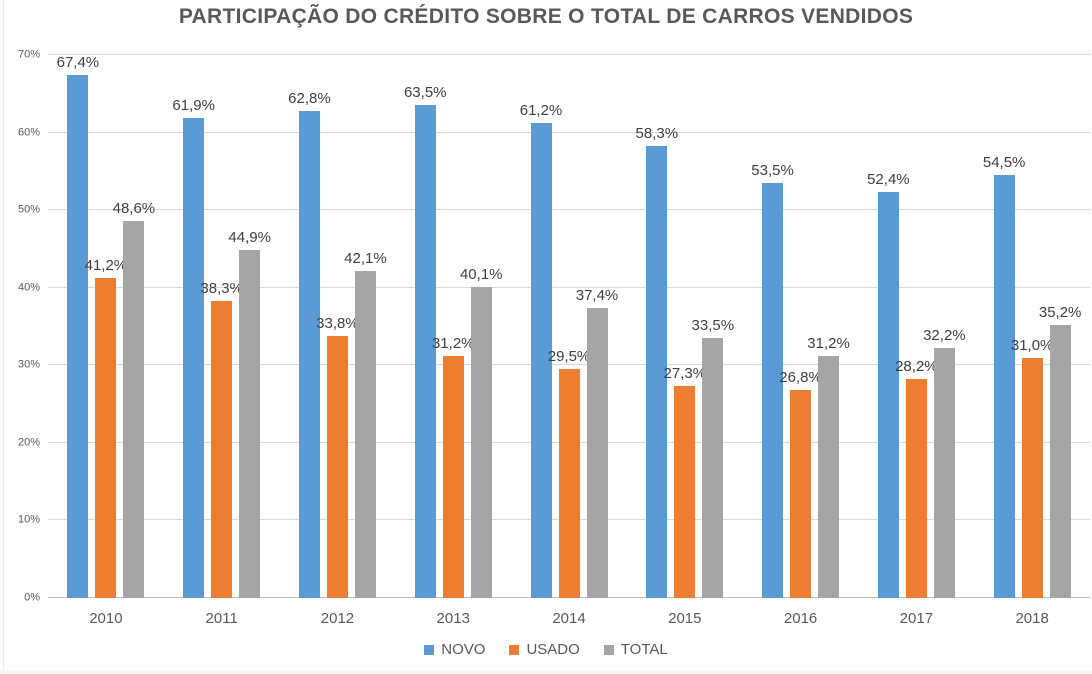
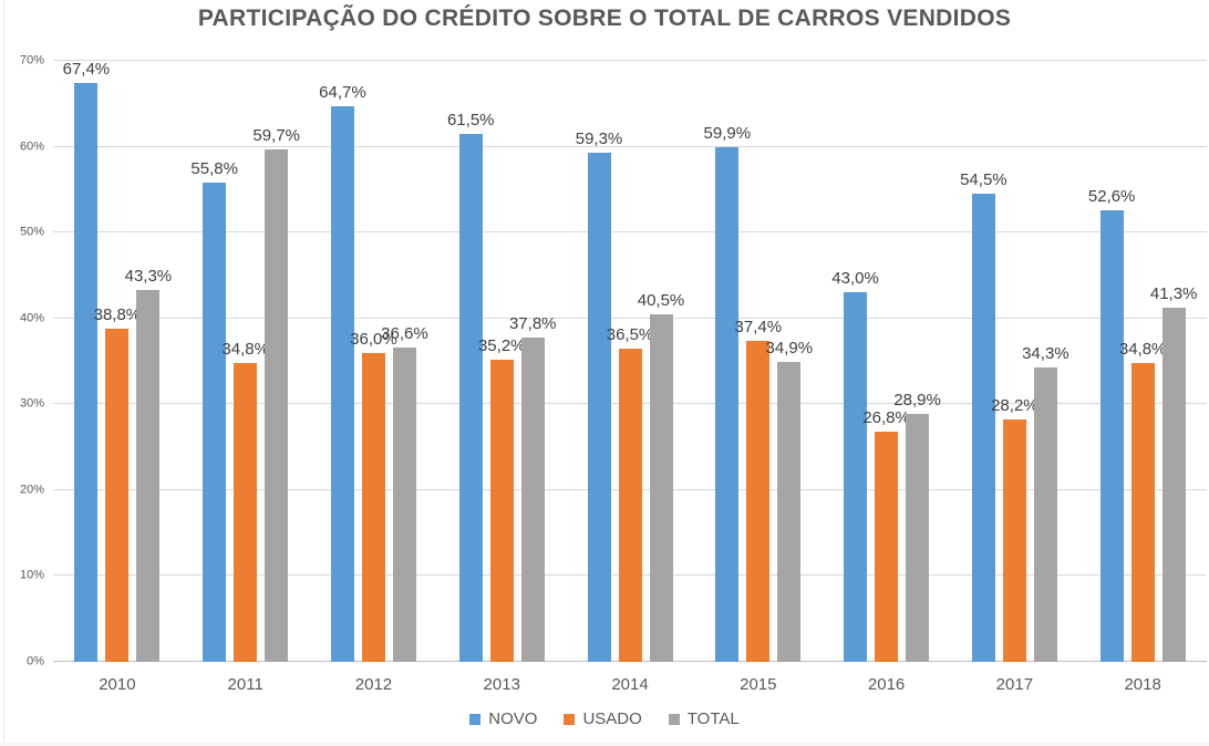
USADO/2010: 41,2% -> 38,8%
TOTAL/2010: 48,6% -> 43,3%
NOVO/2011: 61,9% -> 55,8%
USADO/2011: 38,3% -> 34,8%
TOTAL/2011: 44,9% -> 59,7%
NOVO/2012: 62,8% -> 64,7%
USADO/2012: 33,8% -> 36,0%
TOTAL/2012: 42,1% -> 36,6%
NOVO/2013: 63,5% -> 61,5%
USADO/2013: 31,2% -> 35,2%
TOTAL/2013: 40,1% -> 37,8%
NOVO/2014: 61,2% -> 59,3%
USADO/2014: 29,5% -> 36,5%
TOTAL/2014: 37,4% -> 40,5%
NOVO/2015: 58,3% -> 59,9%
USADO/2015: 27,3% -> 37,4%
TOTAL/2015: 33,5% -> 34,9%
NOVO/2016: 53,5% -> 43,0%
TOTAL/2016: 31,2% -> 28,9%
NOVO/2017: 52,4% -> 54,5%
TOTAL/2017: 32,2% -> 34,3%
NOVO/2018: 54,5% -> 52,6%
USADO/2018: 31,0% -> 34,8%
TOTAL/2018: 35,2% -> 41,3%
